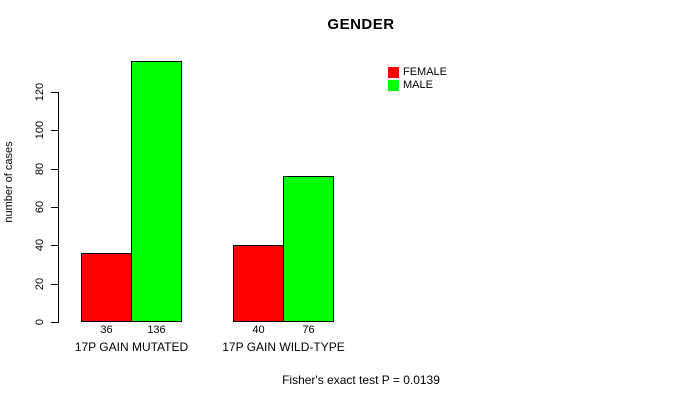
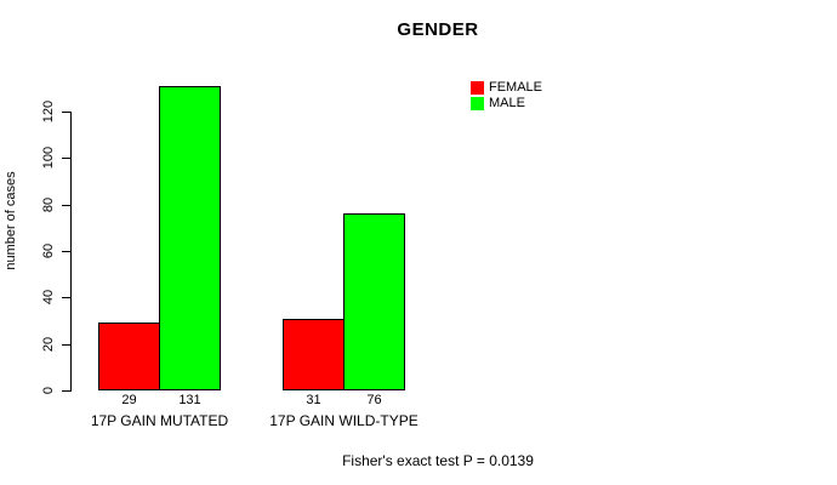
FEMALE/17P GAIN MUTATED: 36 -> 29
MALE/17P GAIN MUTATED: 136 -> 131
FEMALE/17P GAIN WILD-TYPE: 40 -> 31
